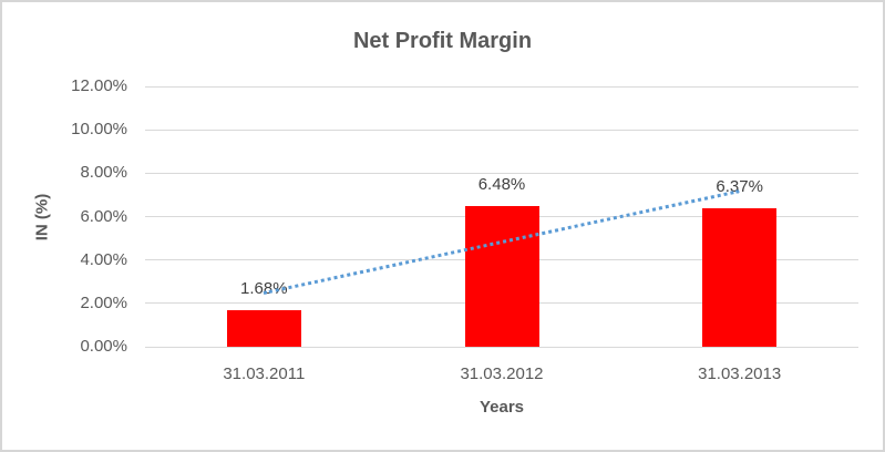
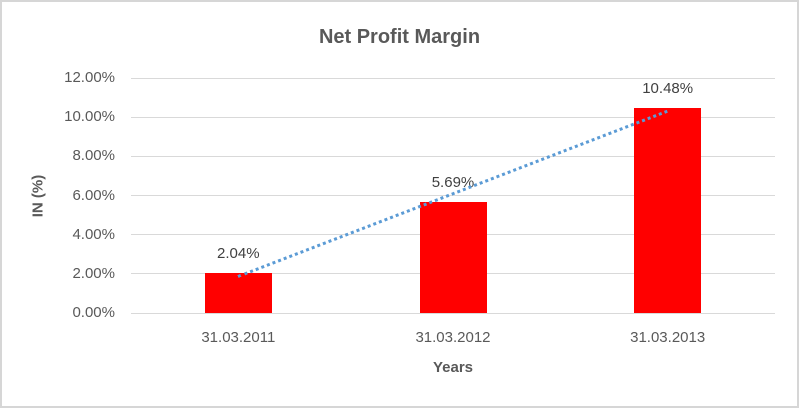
31.03.2011: 1.68% -> 2.04%
31.03.2012: 6.48% -> 5.69%
31.03.2013: 6.37% -> 10.48%
